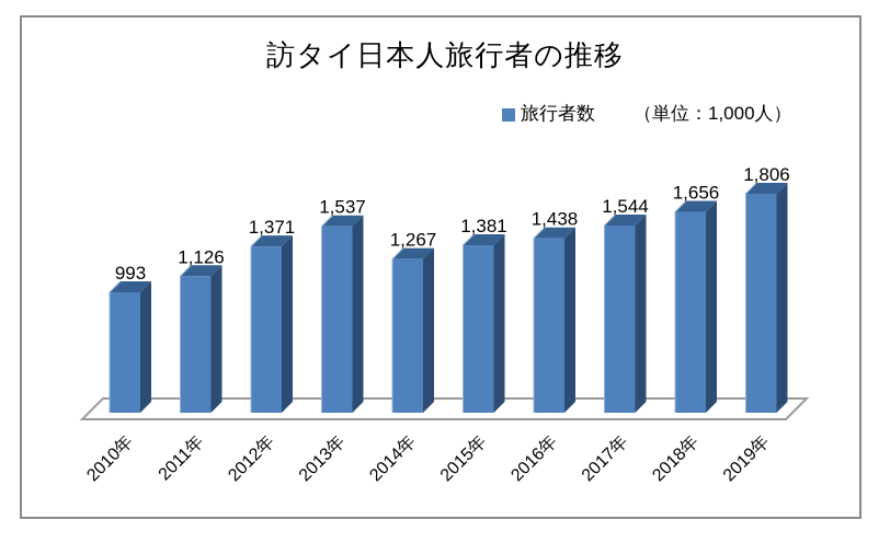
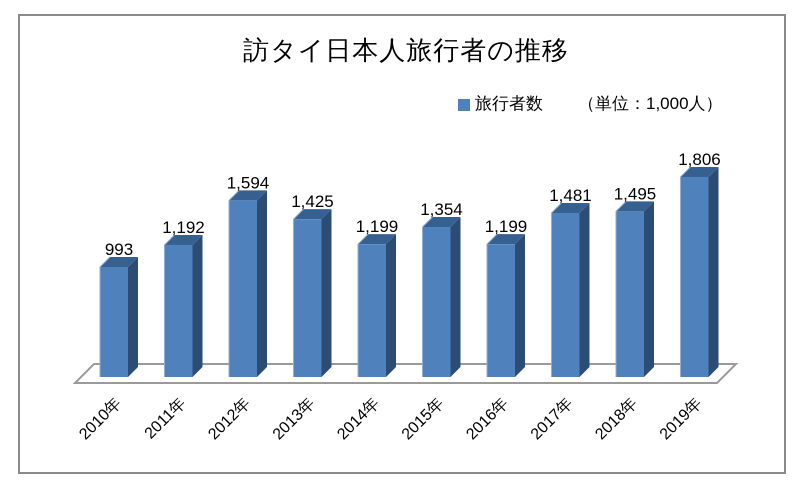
2011年: 1,126 -> 1,192
2012年: 1,371 -> 1,594
2013年: 1,537 -> 1,425
2014年: 1,267 -> 1,199
2015年: 1,381 -> 1,354
2016年: 1,438 -> 1,199
2017年: 1,544 -> 1,481
2018年: 1,656 -> 1,495
